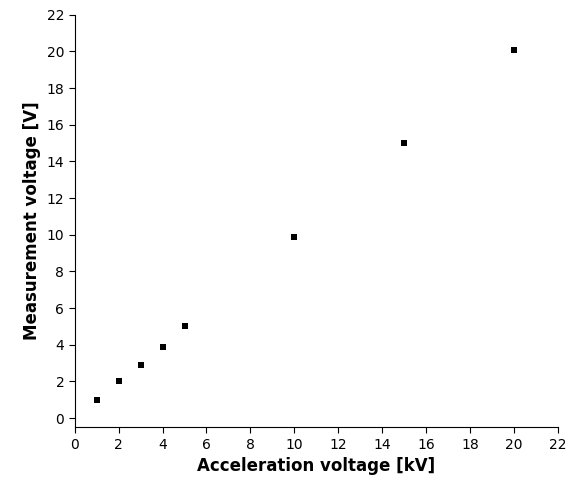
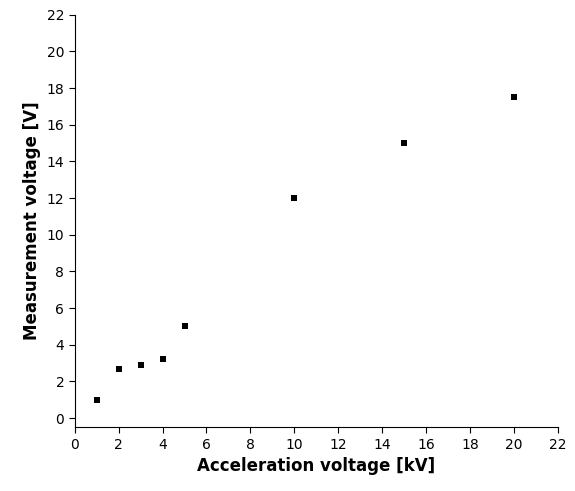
2: 2.0 -> 2.7
4: 3.9 -> 3.2
10: 9.9 -> 12.0
20: 20.1 -> 17.5
